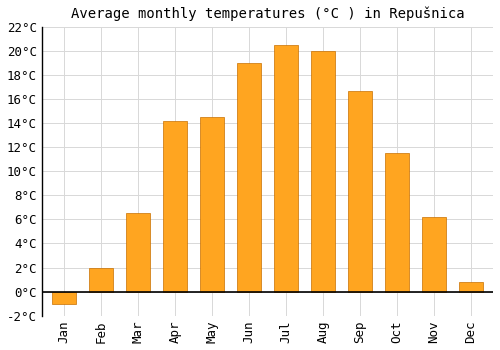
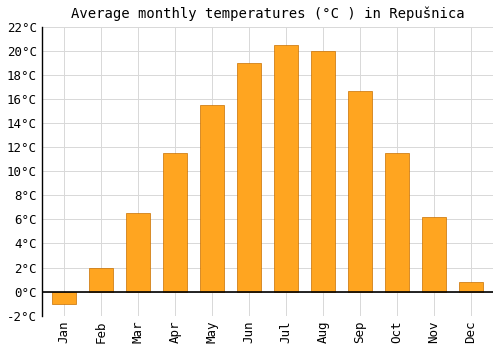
Apr: 14.2°C -> 11.5°C
May: 14.5°C -> 15.5°C
